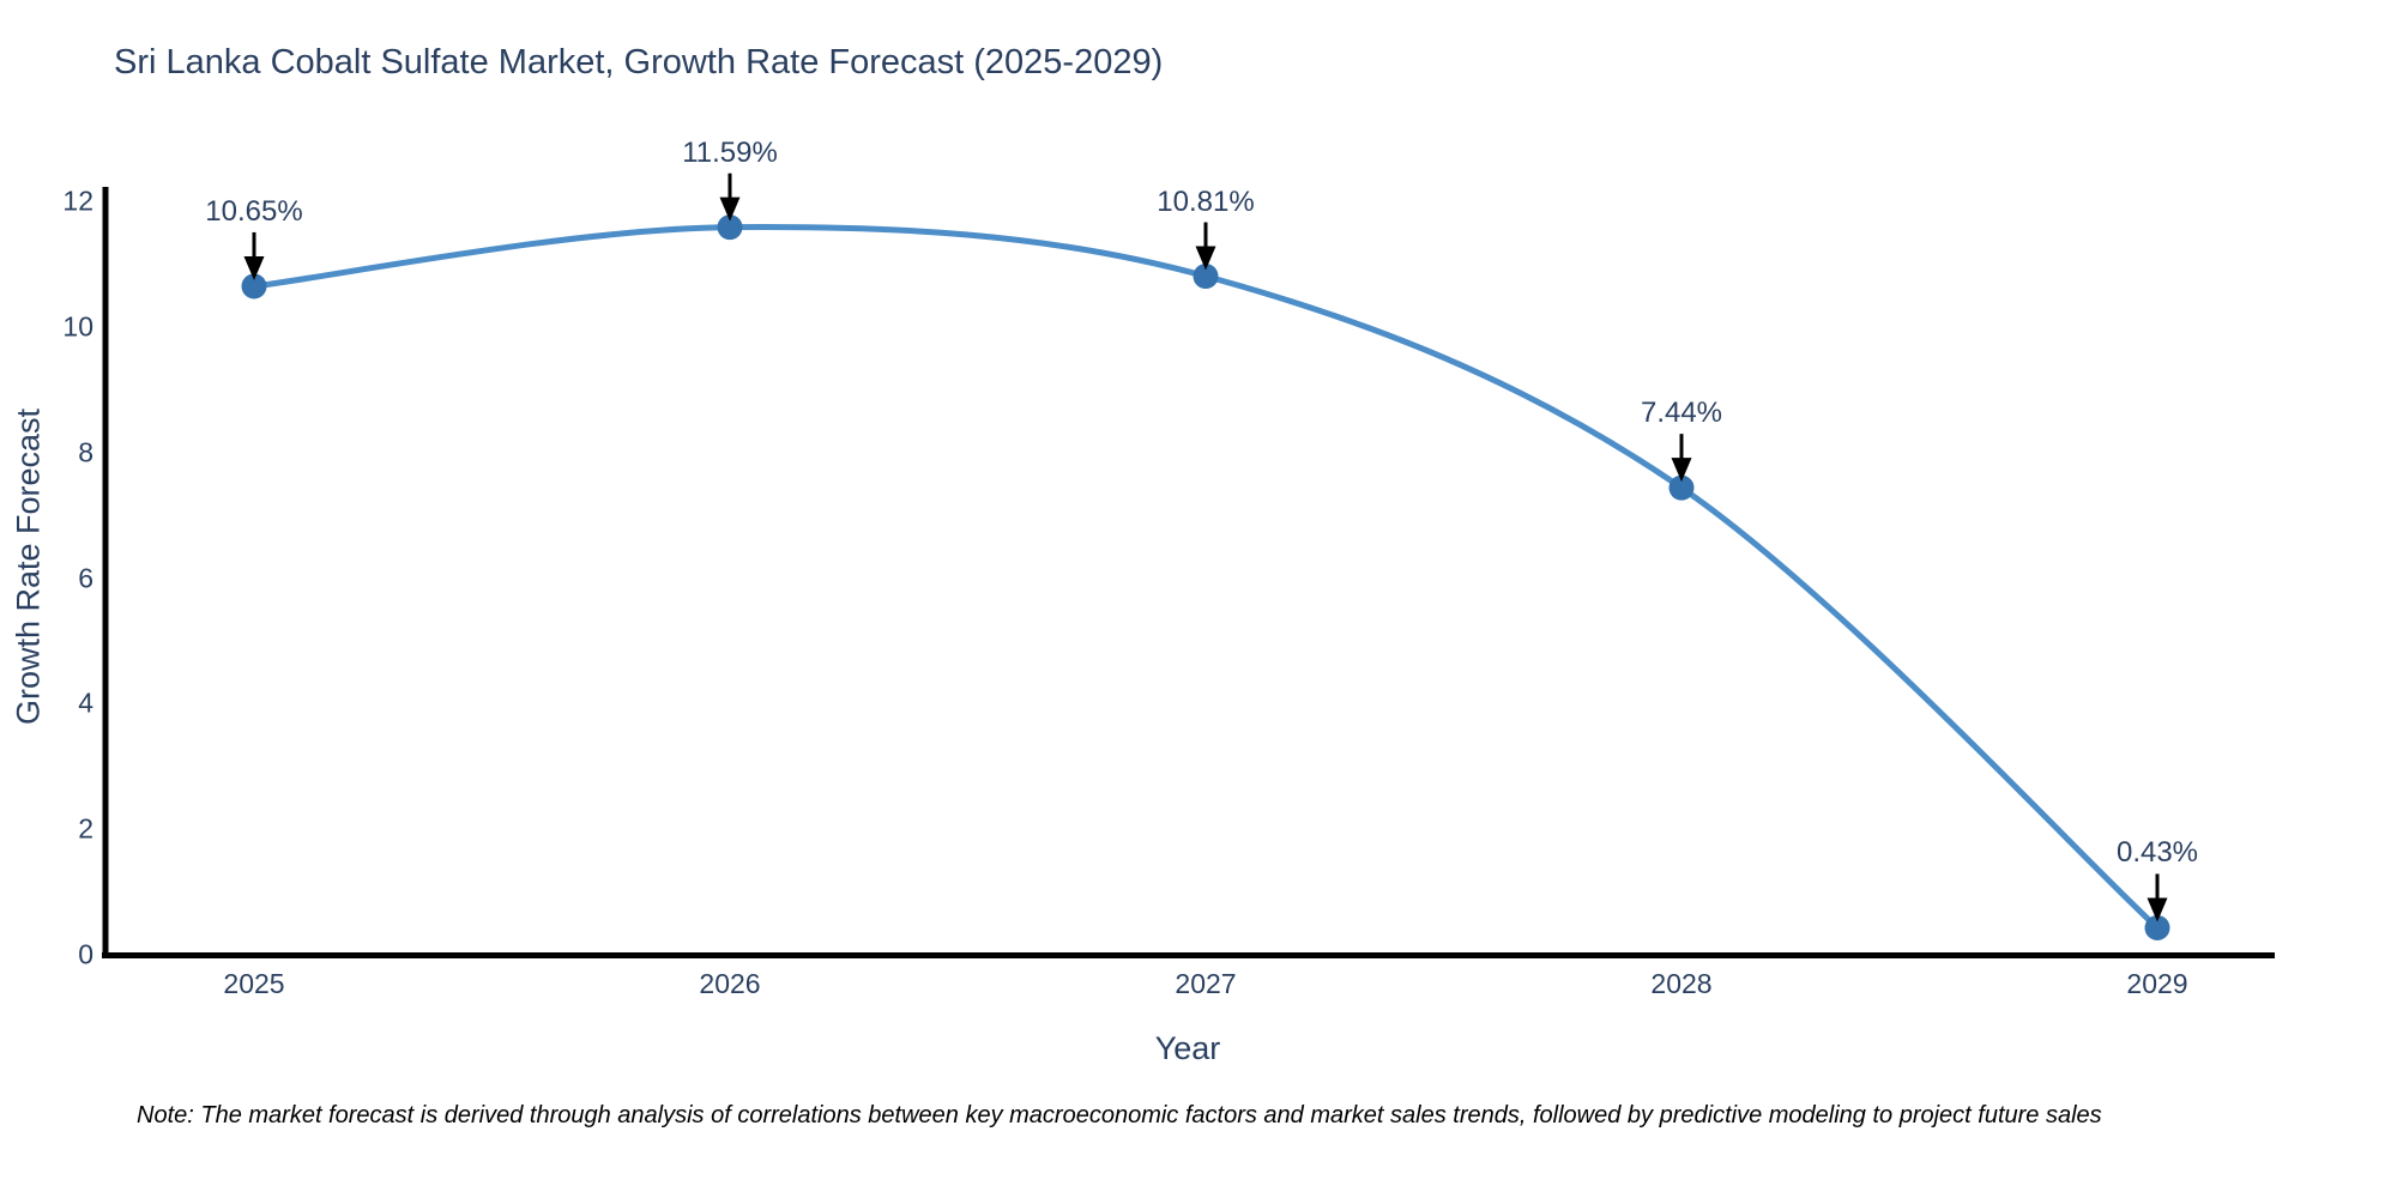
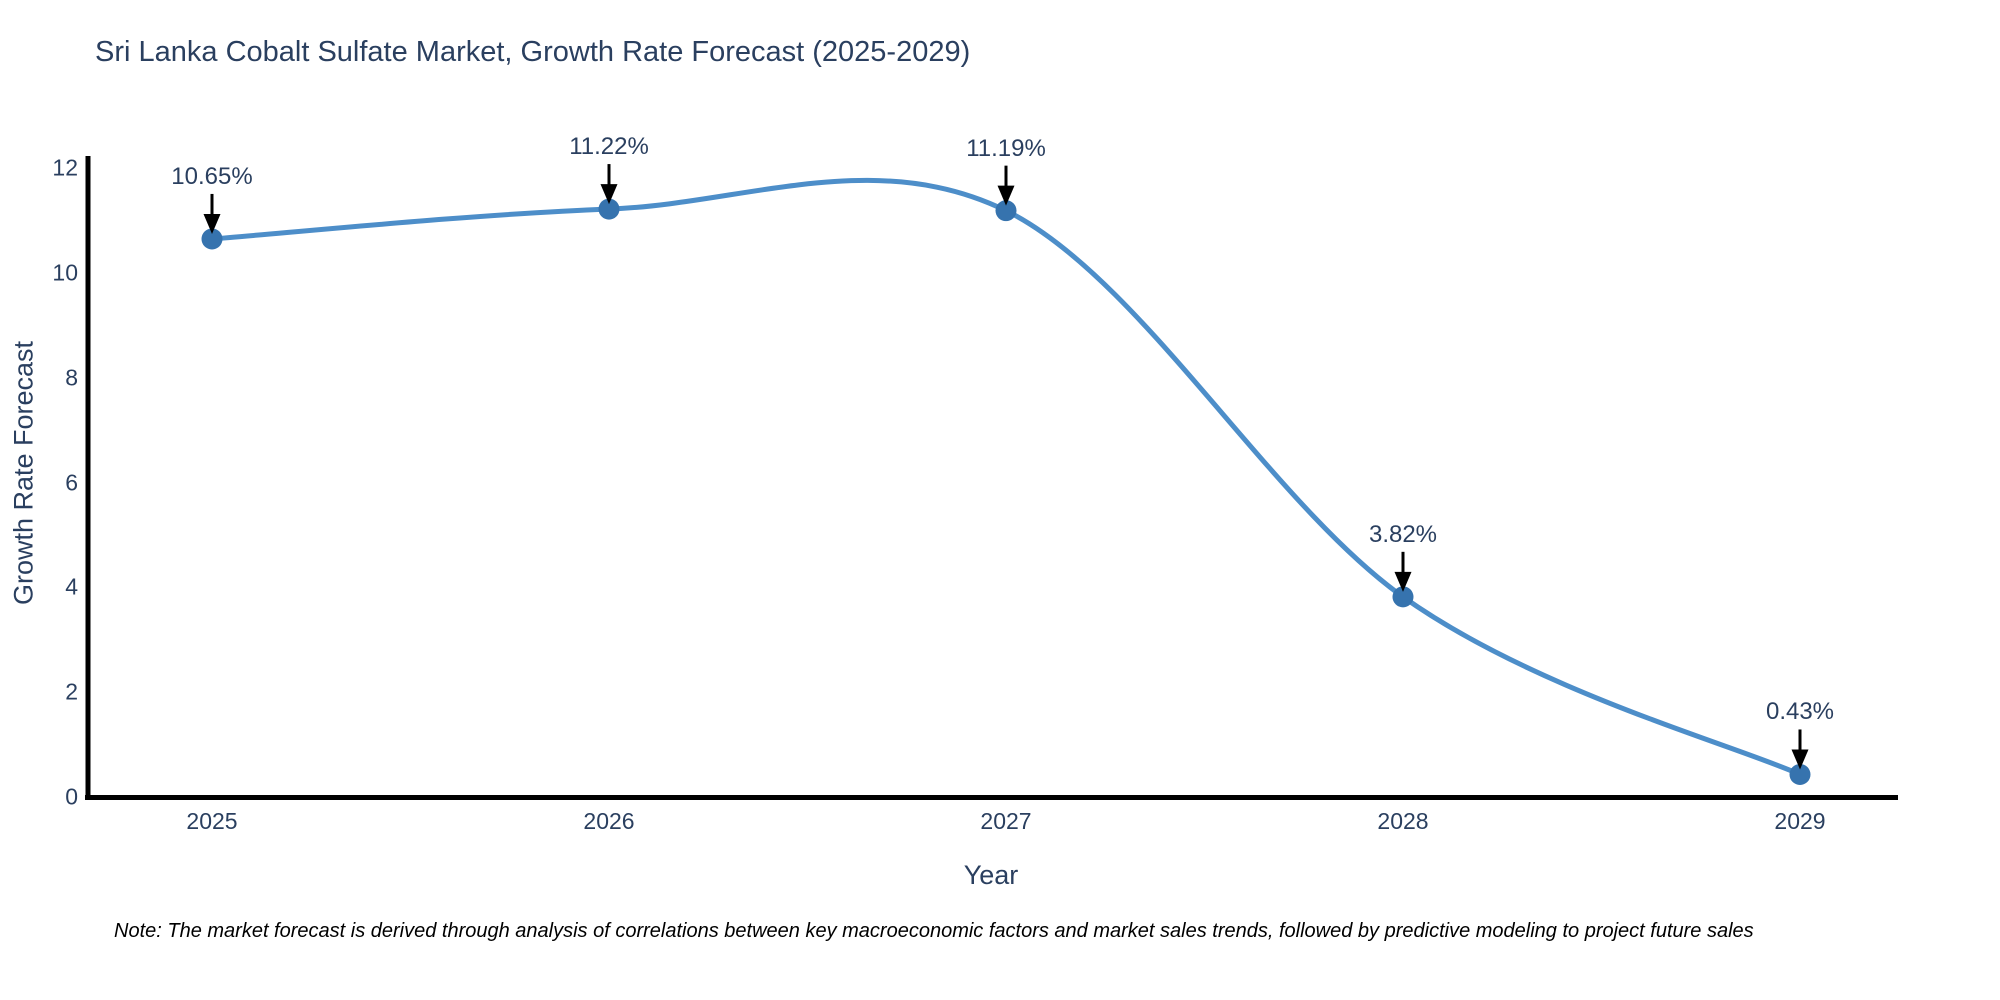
2026: 11.59% -> 11.22%
2027: 10.81% -> 11.19%
2028: 7.44% -> 3.82%
